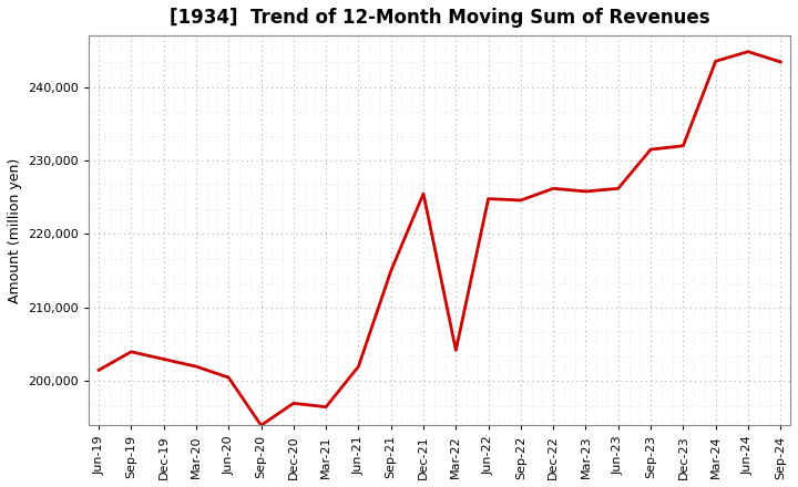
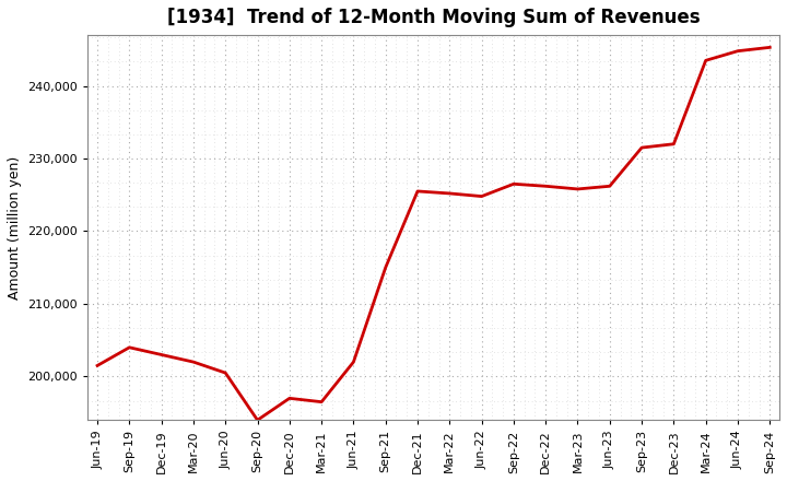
Mar-22: 204,200 -> 225,200
Sep-22: 224,600 -> 226,500
Sep-24: 243,400 -> 245,300
